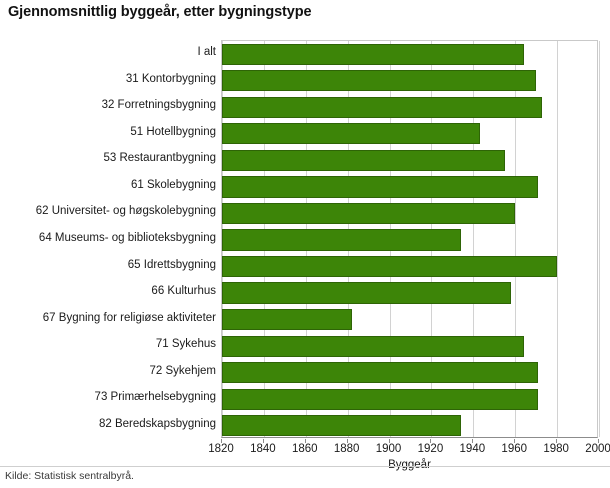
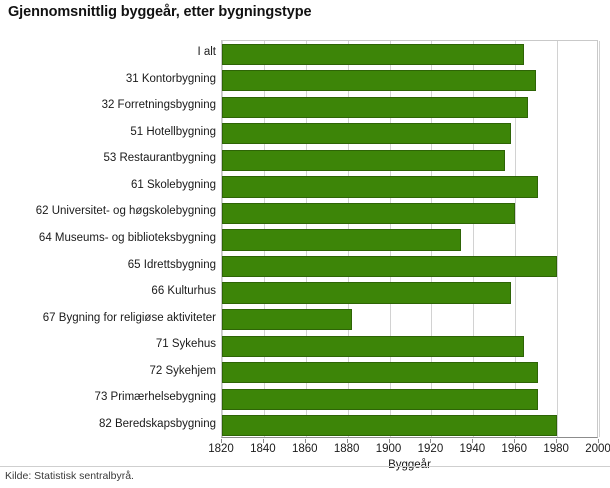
32 Forretningsbygning: 1973 -> 1966
51 Hotellbygning: 1943 -> 1958
82 Beredskapsbygning: 1934 -> 1980
